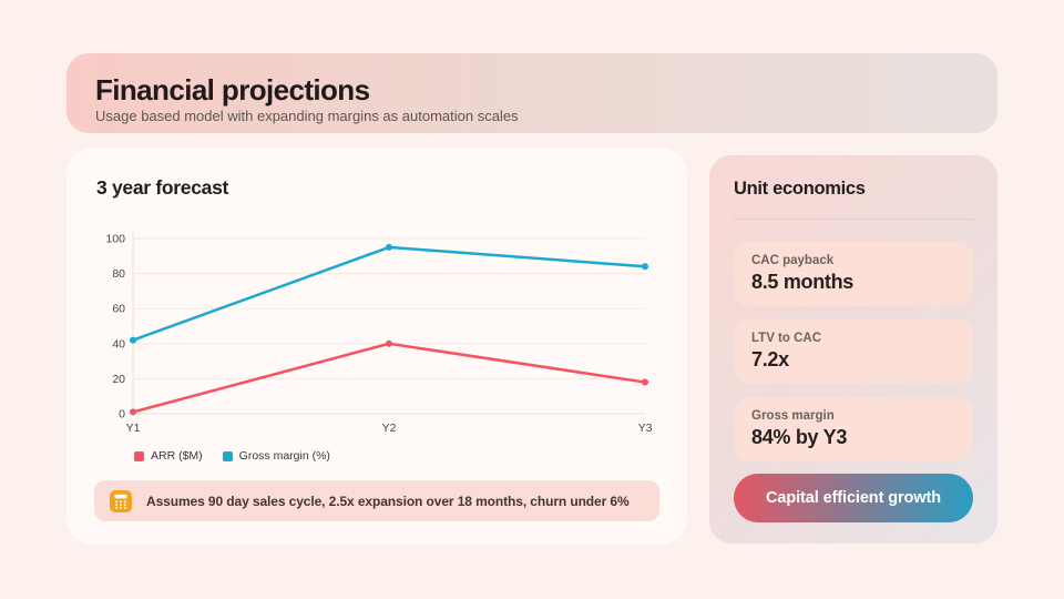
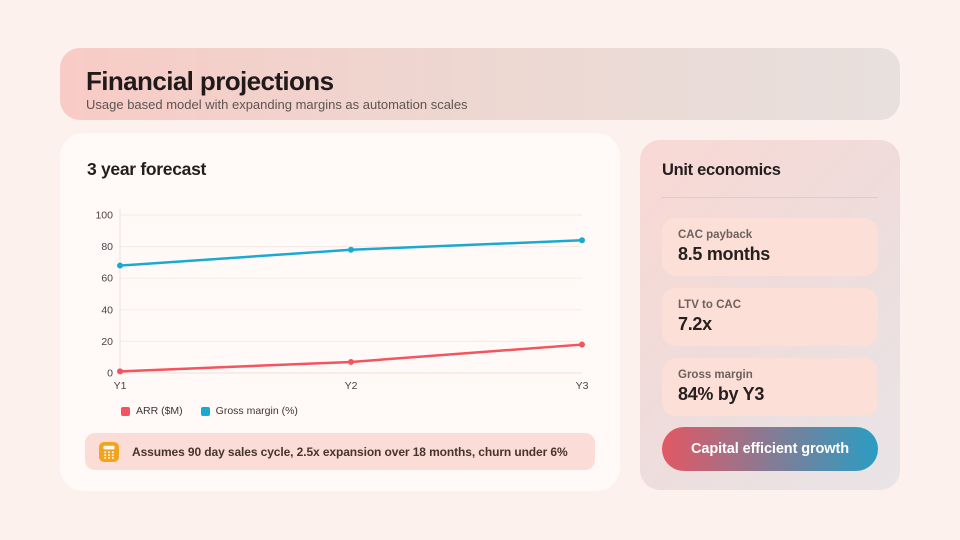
Gross margin (%)/Y1: 42 -> 68
ARR ($M)/Y2: 40 -> 7
Gross margin (%)/Y2: 95 -> 78
